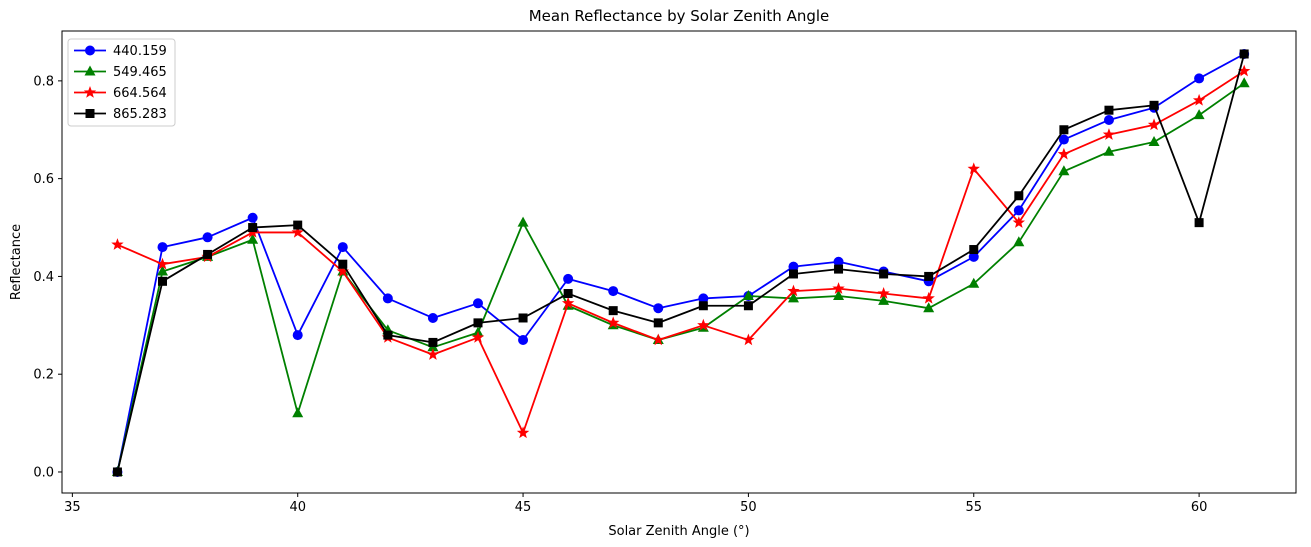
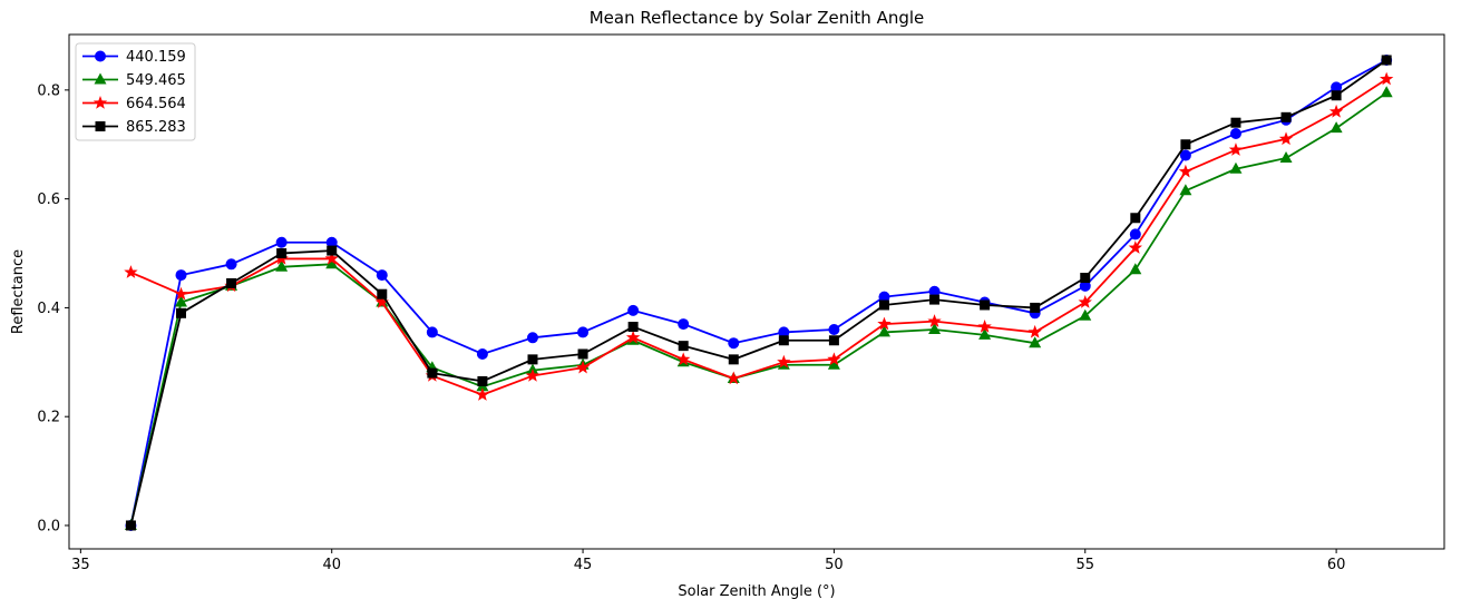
440.159/40: 0.28 -> 0.52
549.465/40: 0.12 -> 0.48
440.159/45: 0.27 -> 0.35
549.465/45: 0.51 -> 0.29
664.564/45: 0.08 -> 0.29
549.465/50: 0.36 -> 0.29
664.564/50: 0.27 -> 0.30
664.564/55: 0.62 -> 0.41
865.283/60: 0.51 -> 0.79
